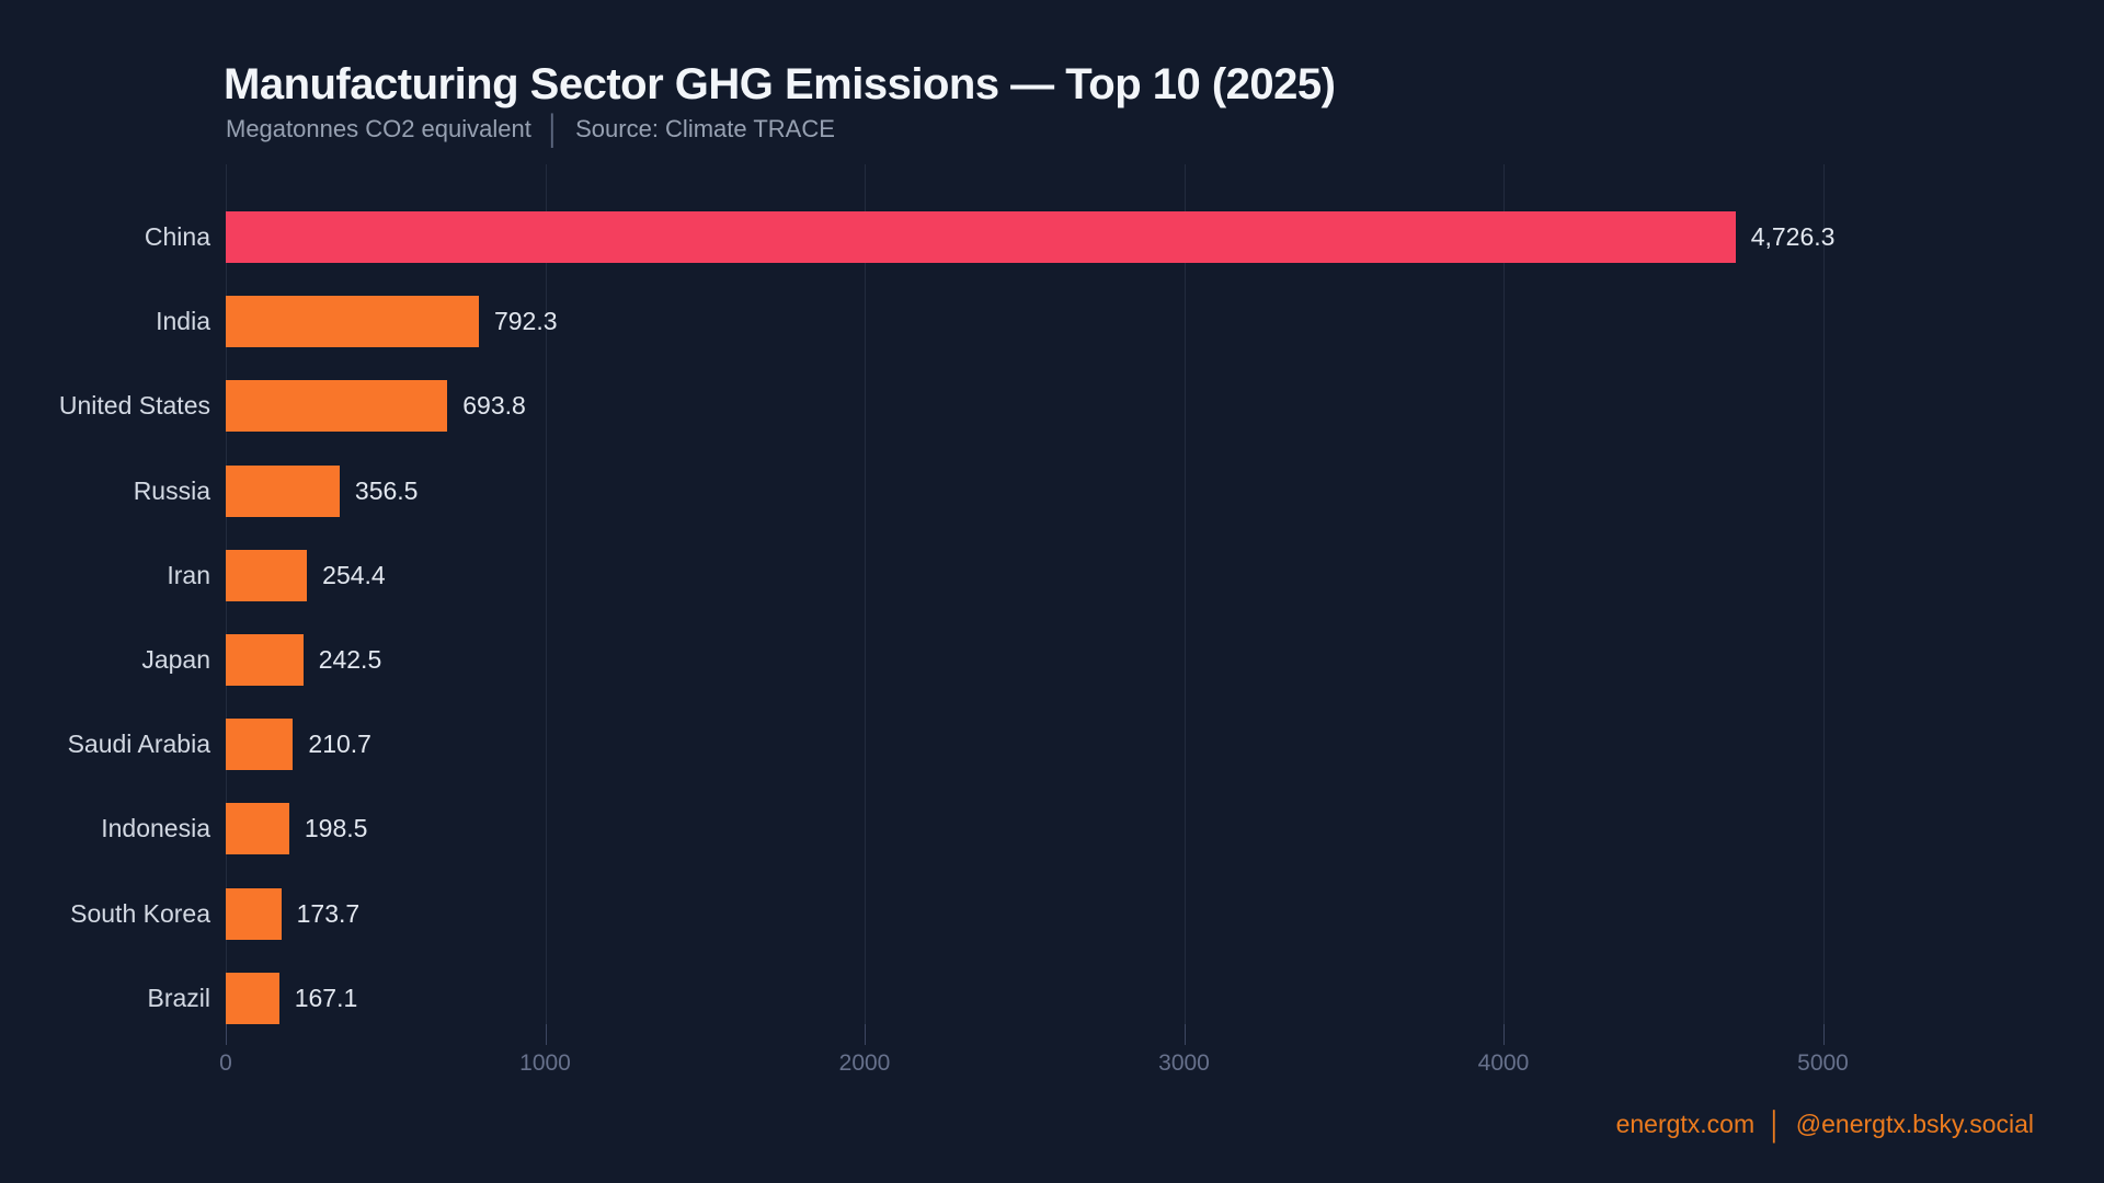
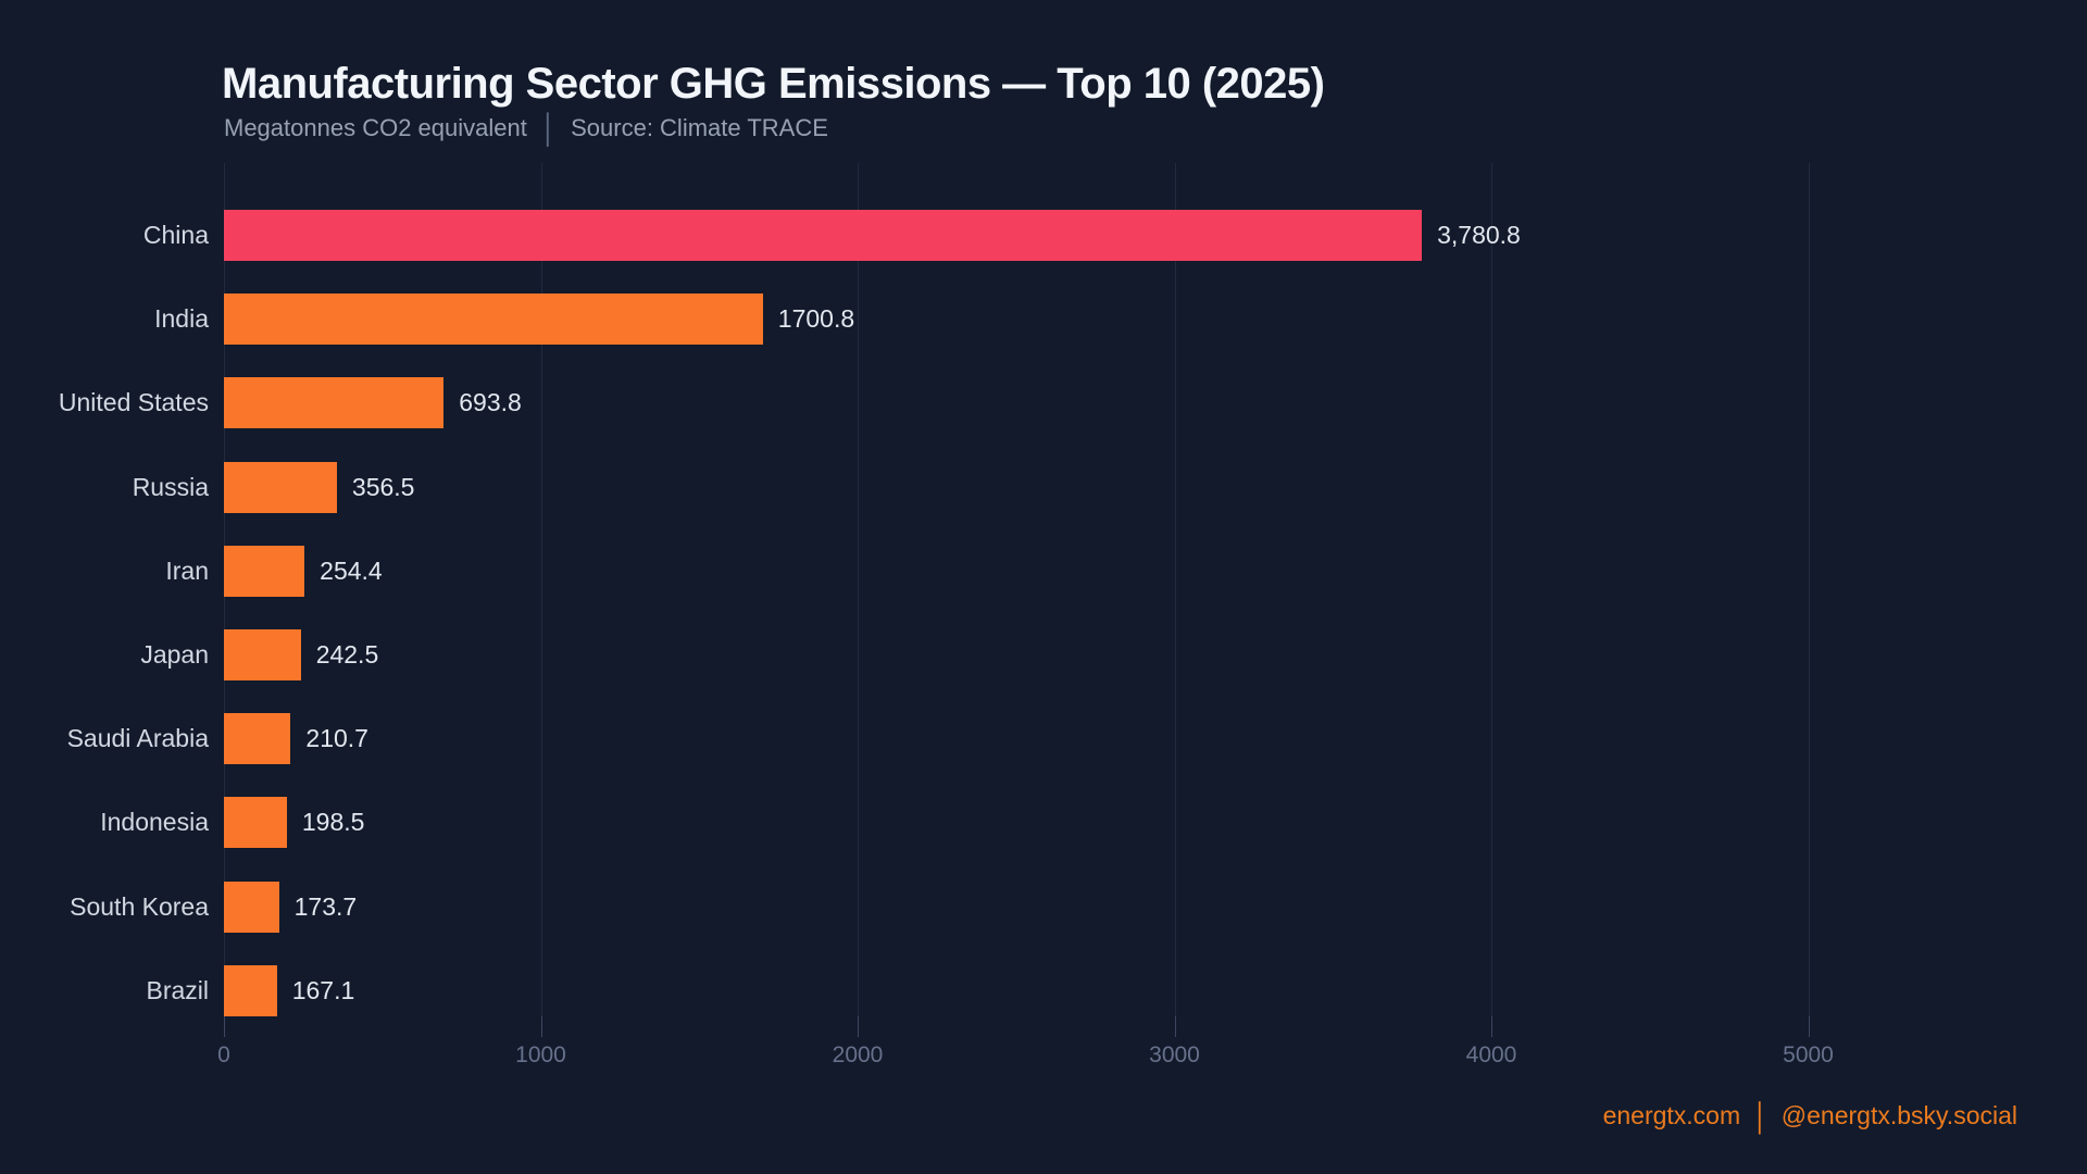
China: 4,726.3 -> 3,780.8
India: 792.3 -> 1700.8
